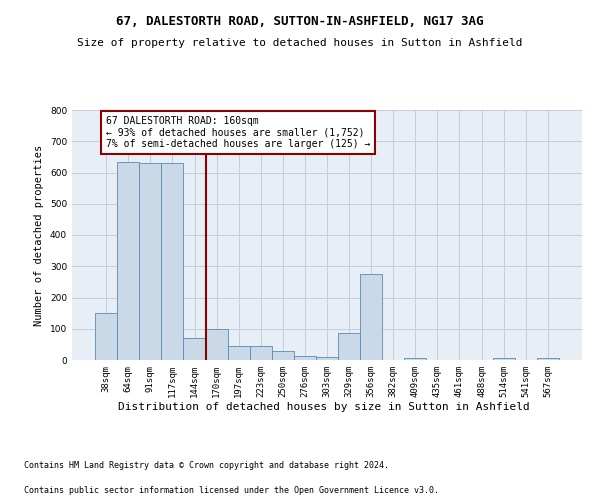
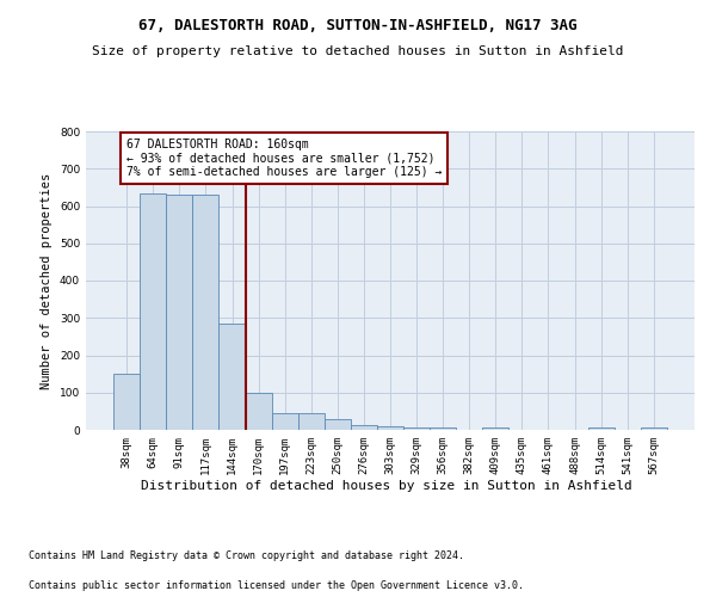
144sqm: 70 -> 285
329sqm: 85 -> 8
356sqm: 275 -> 8
